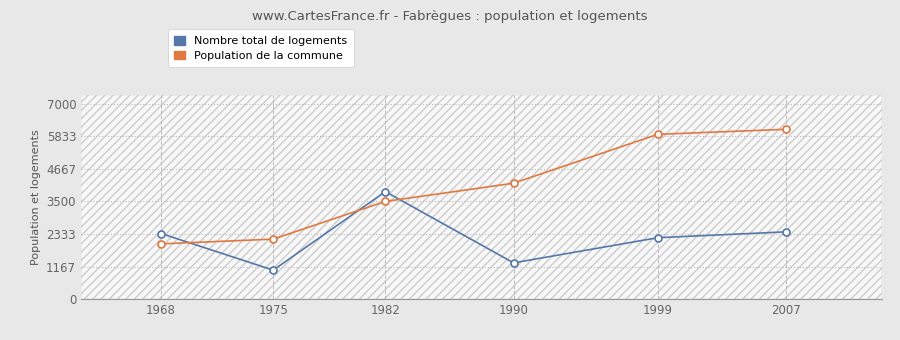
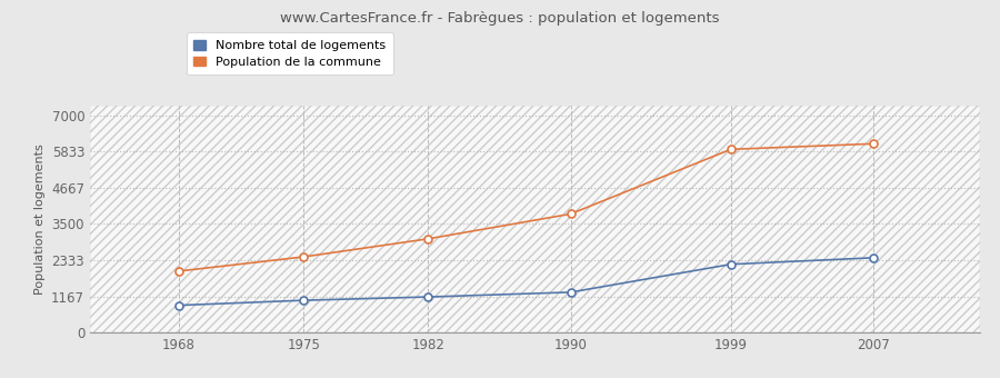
Nombre total de logements/1968: 2350 -> 880
Population de la commune/1975: 2150 -> 2440
Nombre total de logements/1982: 3850 -> 1150
Population de la commune/1982: 3500 -> 3020
Population de la commune/1990: 4150 -> 3820
